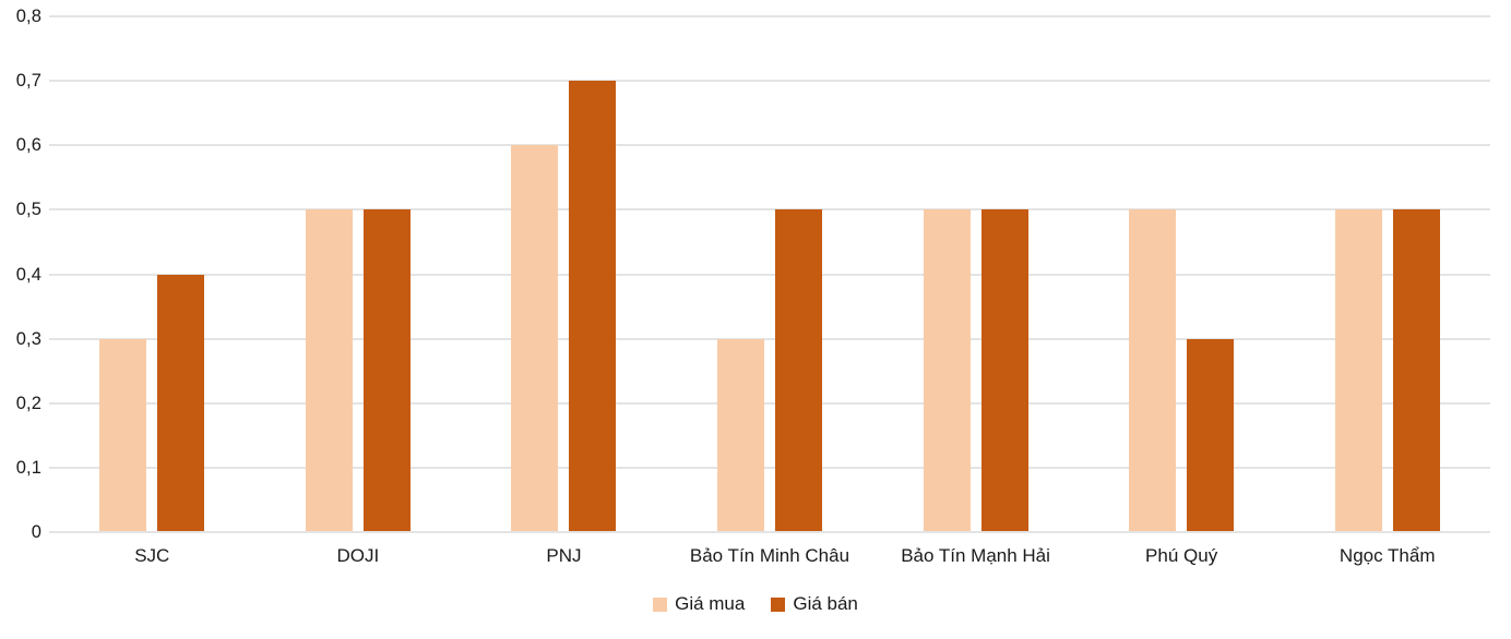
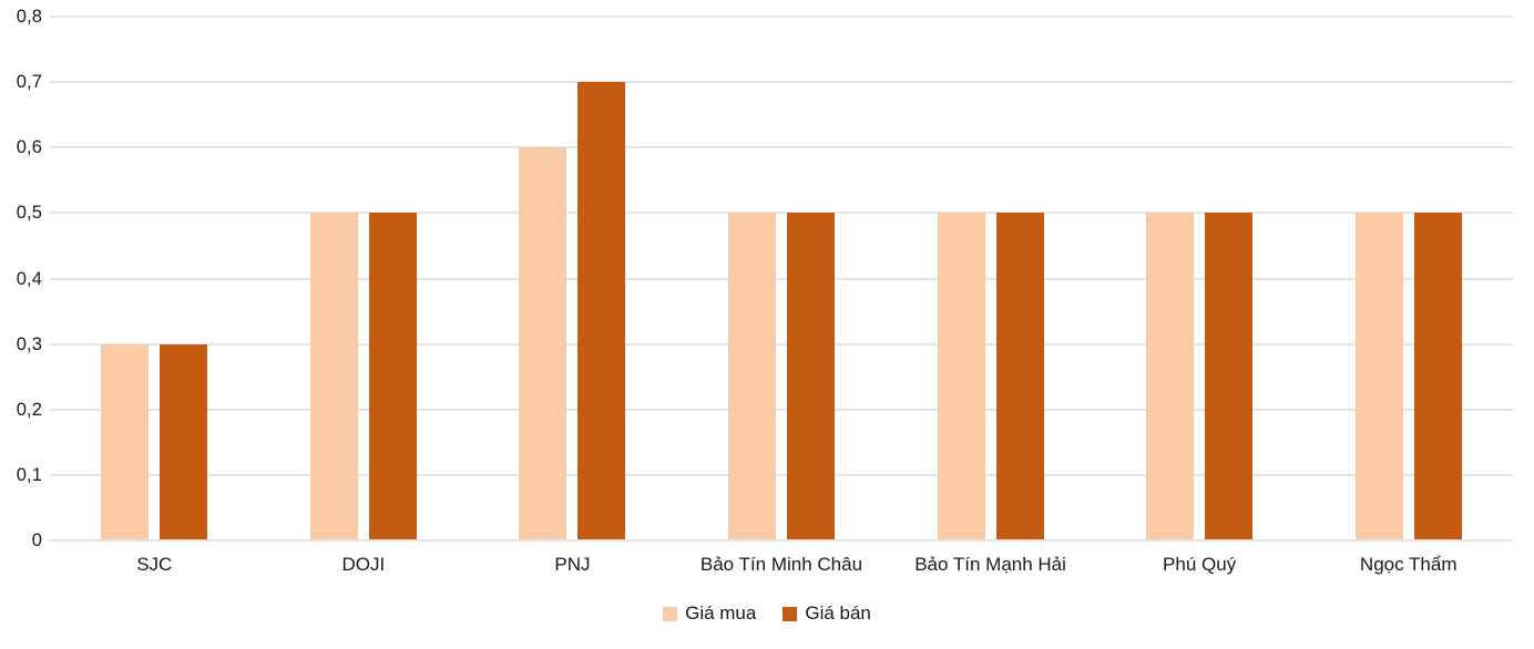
Giá bán/SJC: 0,4 -> 0,3
Giá mua/Bảo Tín Minh Châu: 0,3 -> 0,5
Giá bán/Phú Quý: 0,3 -> 0,5
